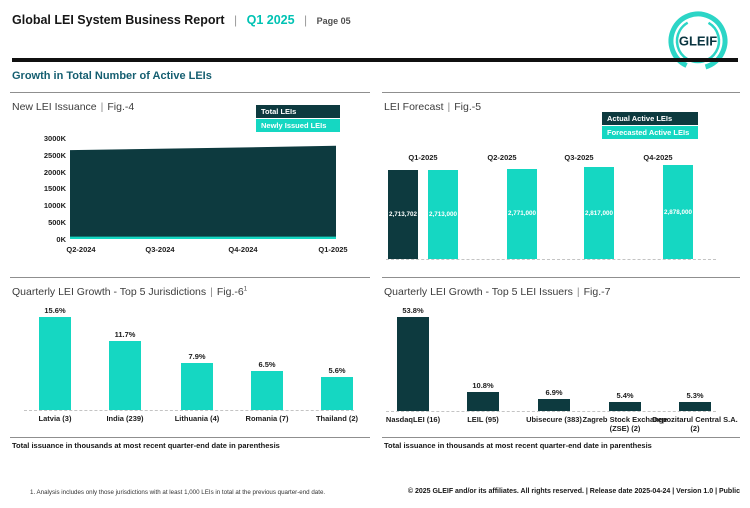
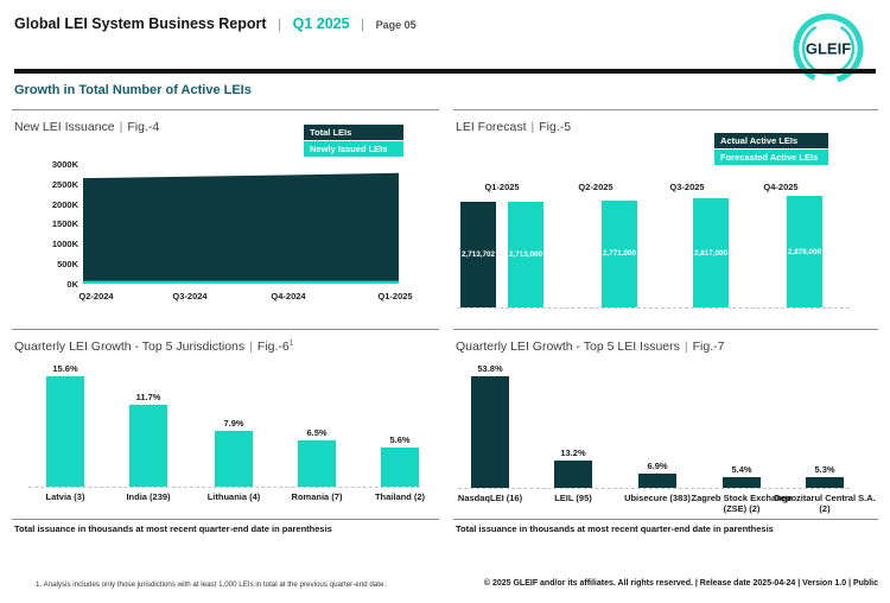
Quarterly LEI Growth - Top 5 LEI Issuers | Fig.-7/LEIL (95): 10.8% -> 13.2%
